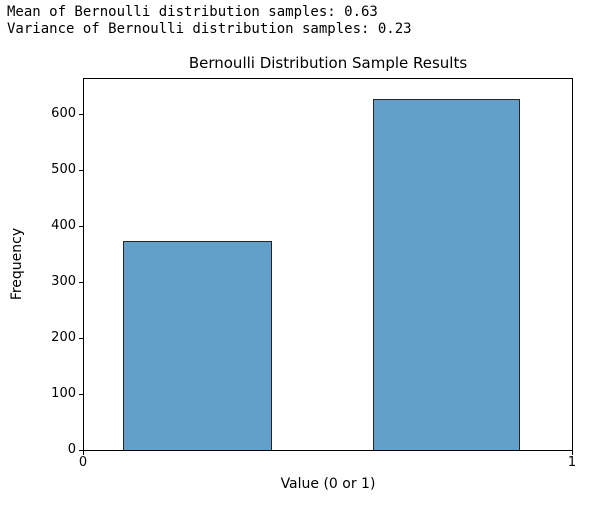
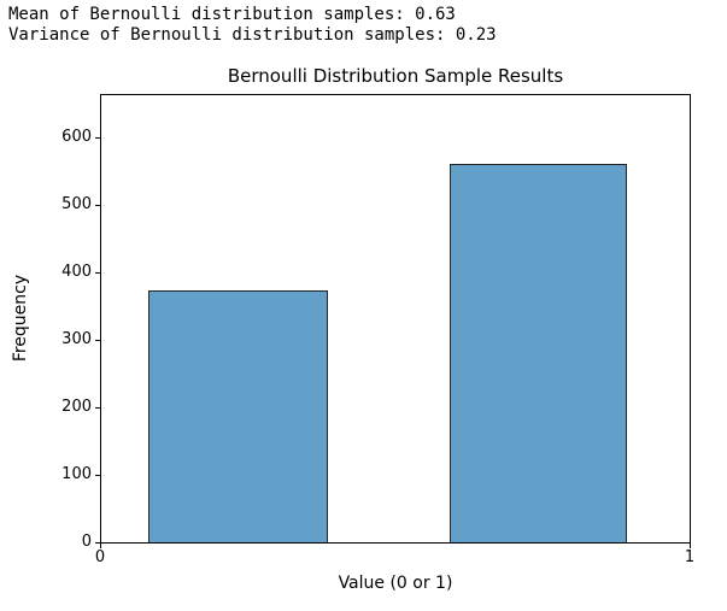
1: 630 -> 560
